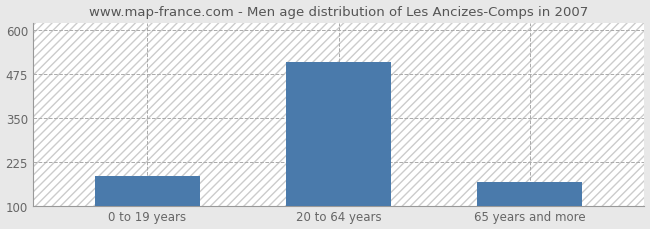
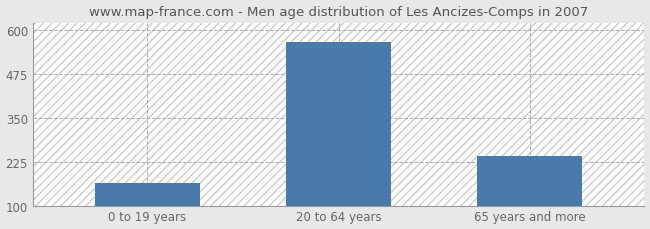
0 to 19 years: 183 -> 165
20 to 64 years: 510 -> 565
65 years and more: 168 -> 240
